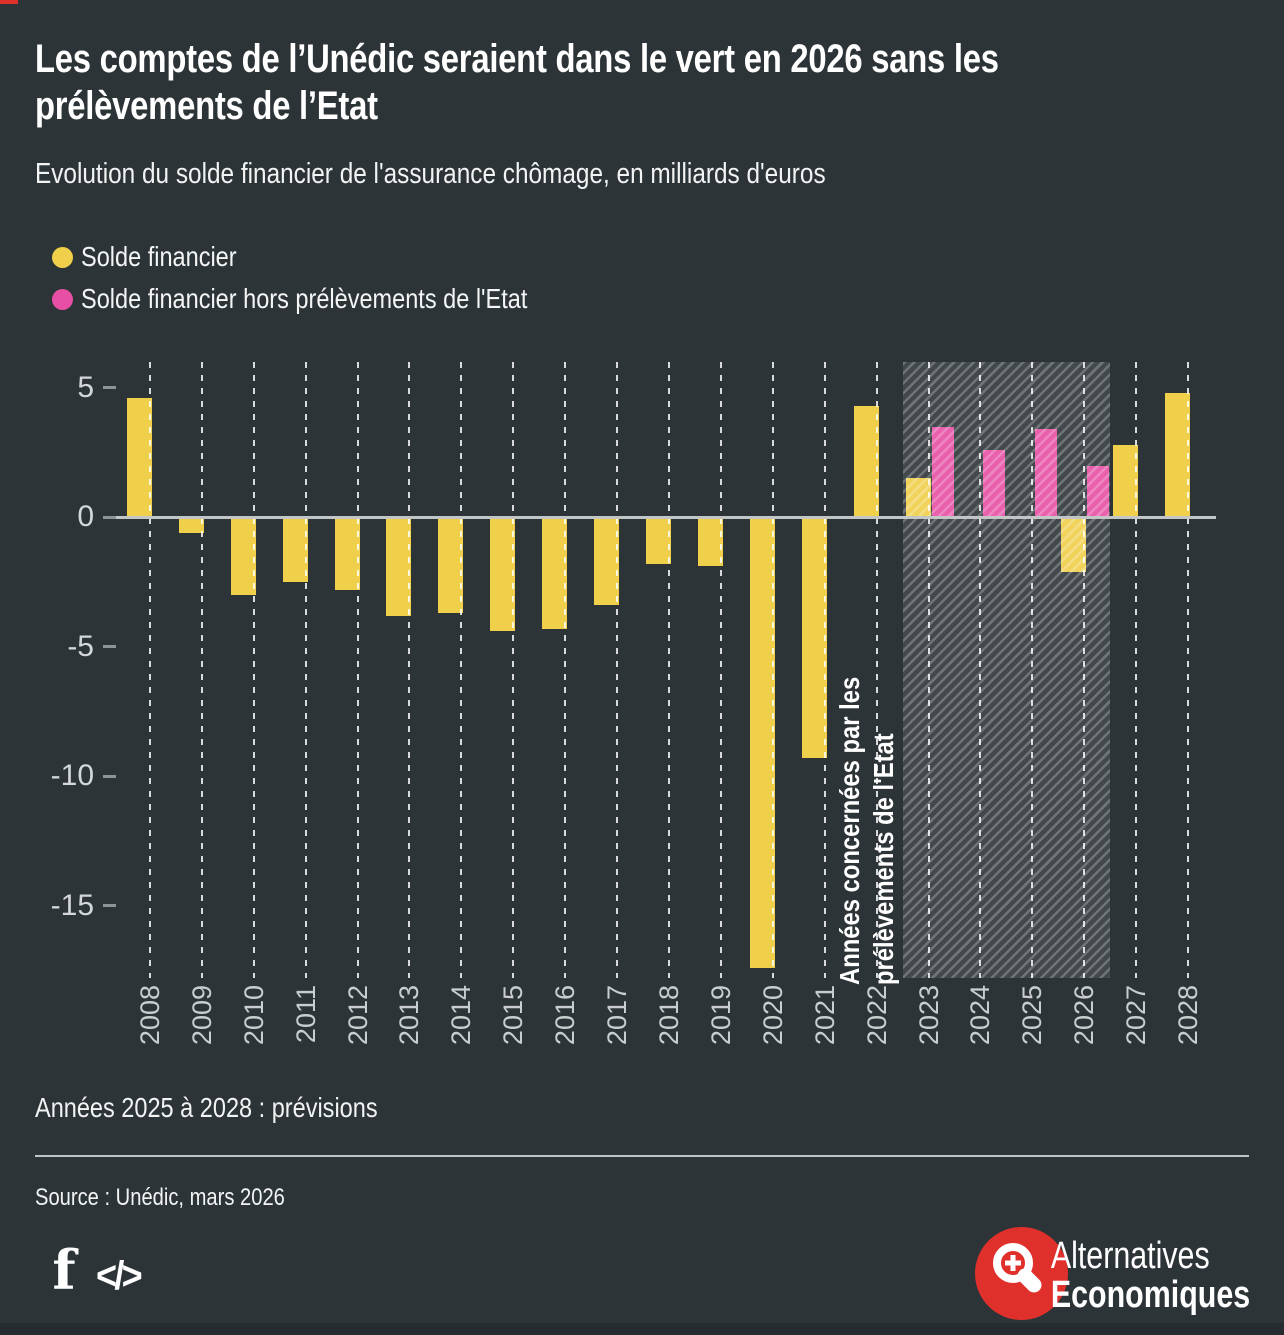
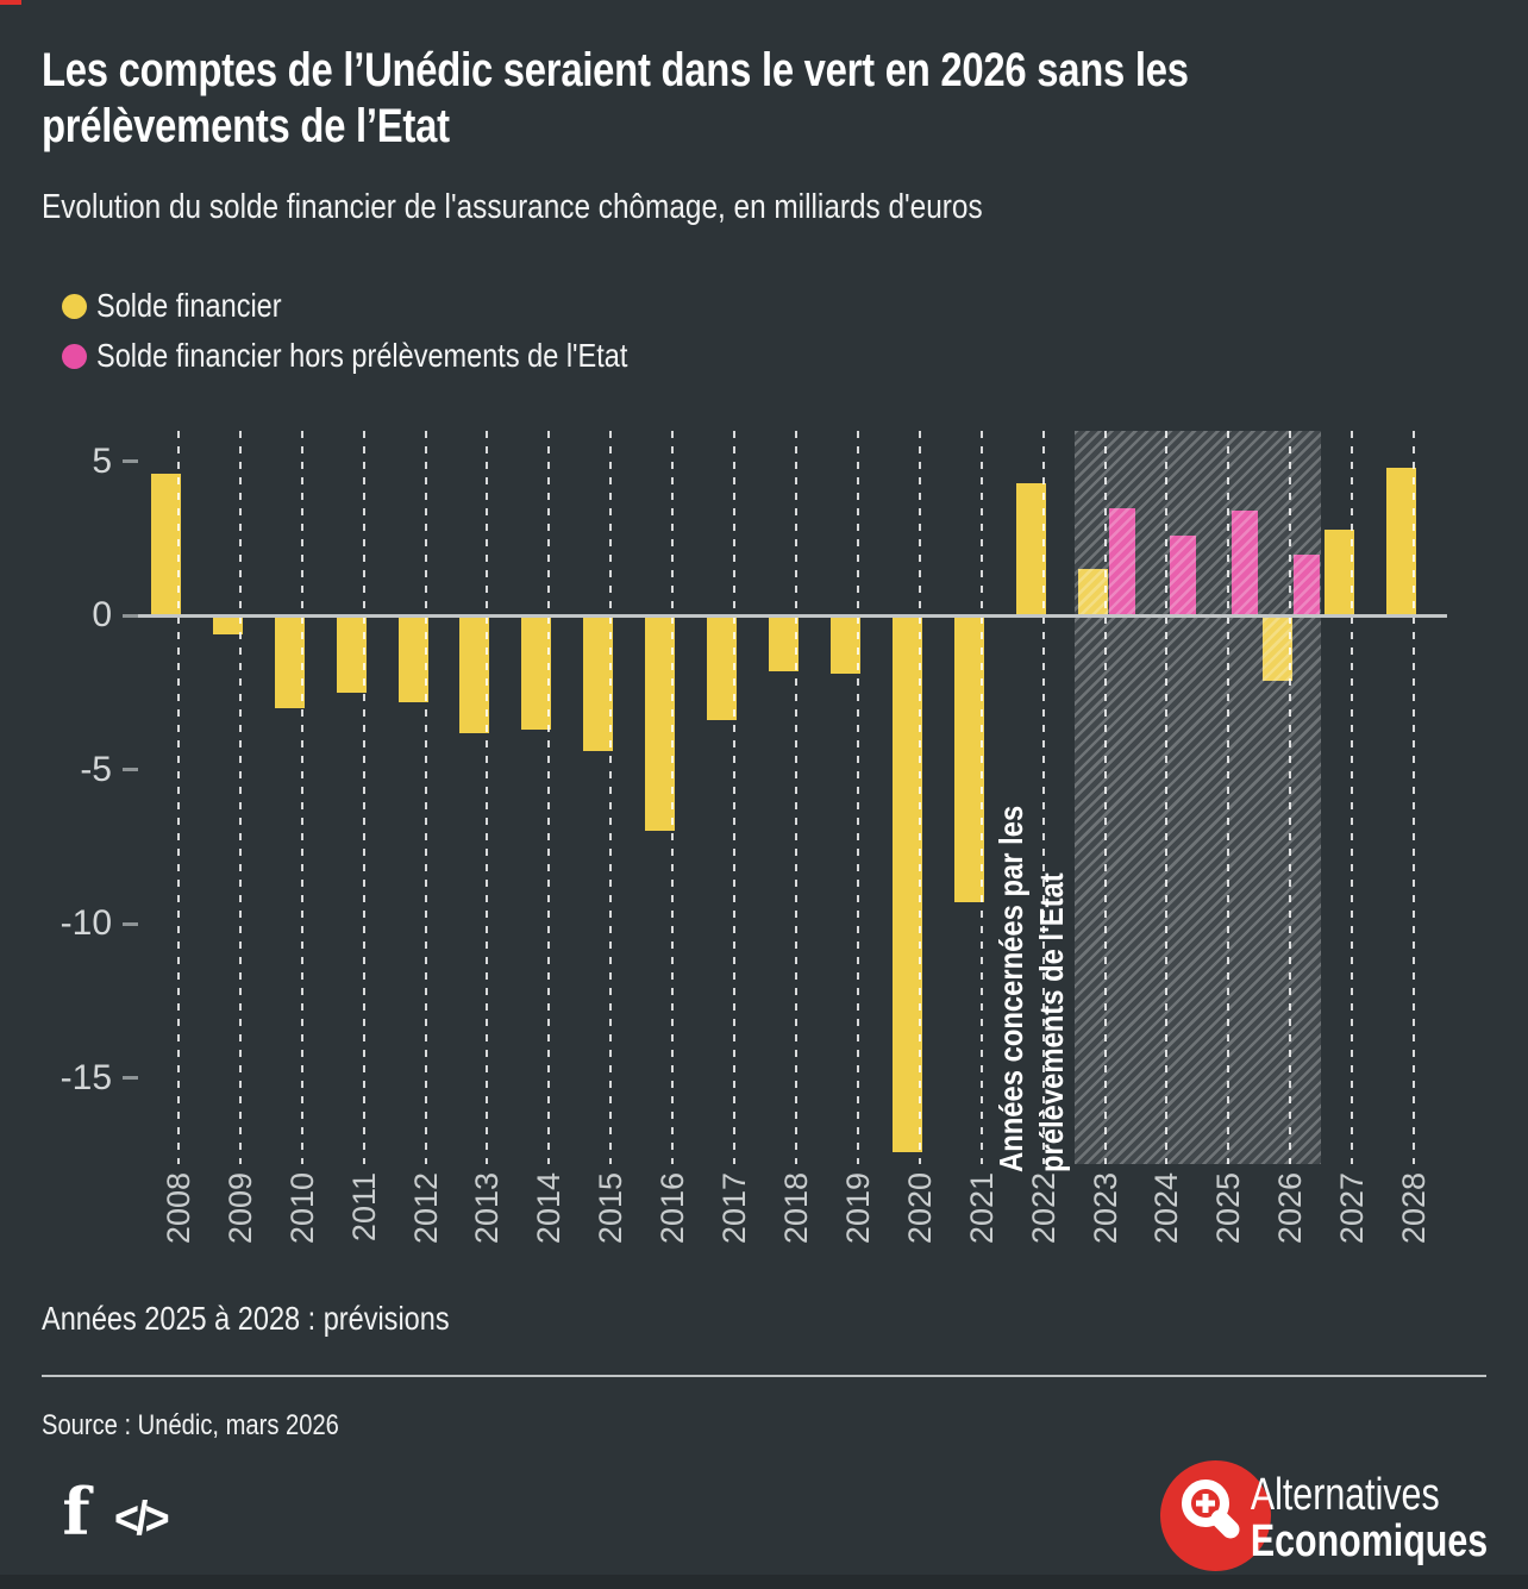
Solde financier/2016: -4.3 -> -7.0
